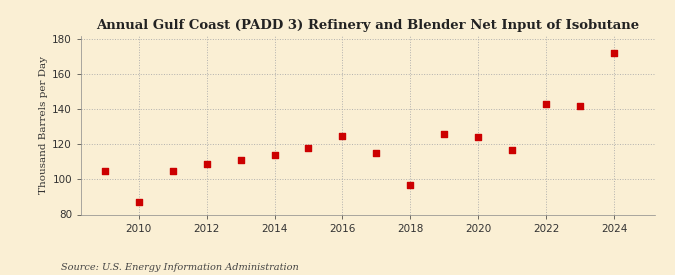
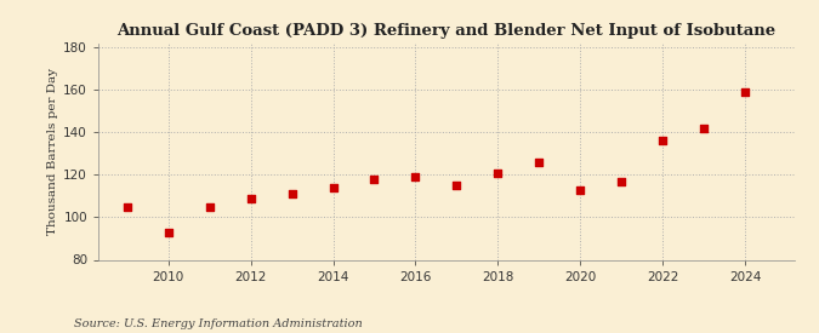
2010: 87 -> 93
2016: 125 -> 119
2018: 97 -> 121
2020: 124 -> 113
2022: 143 -> 136
2024: 172 -> 159
